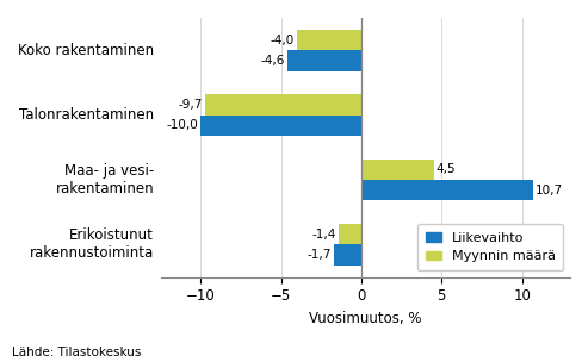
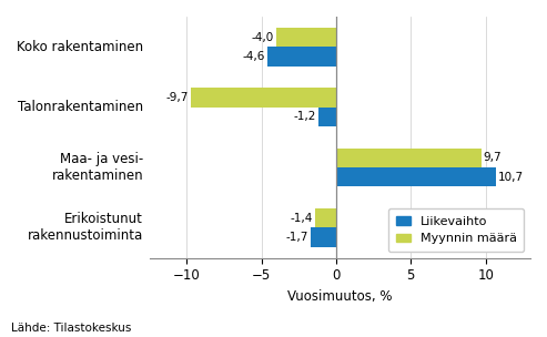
Liikevaihto/Talonrakentaminen: -10,0 -> -1,2
Myynnin määrä/Maa- ja vesi- rakentaminen: 4,5 -> 9,7
